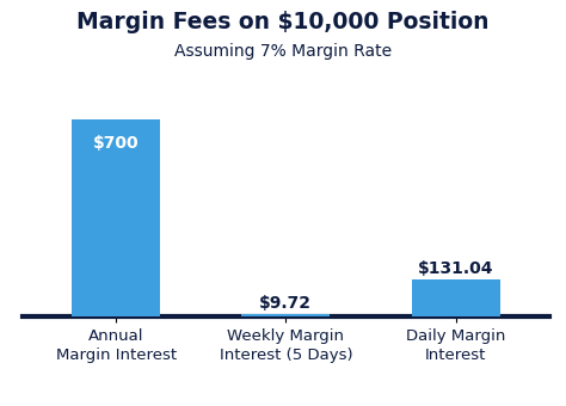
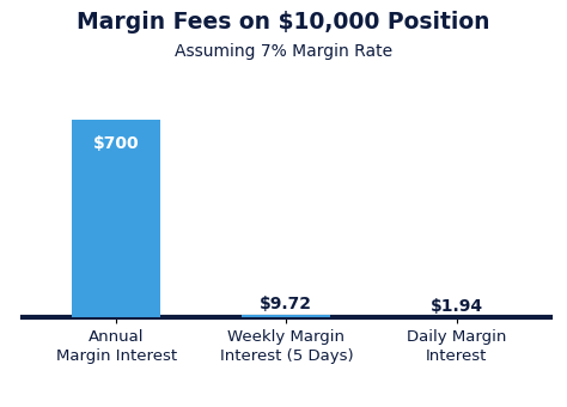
Daily Margin Interest: $131.04 -> $1.94
